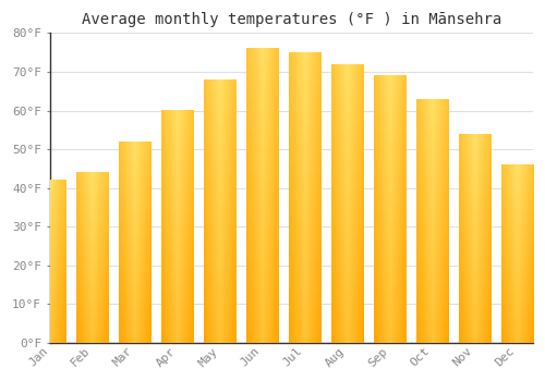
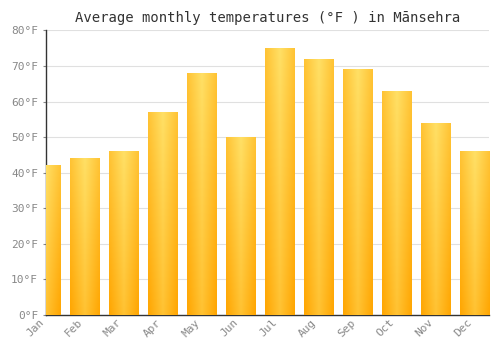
Mar: 52°F -> 46°F
Apr: 60°F -> 57°F
Jun: 76°F -> 50°F
